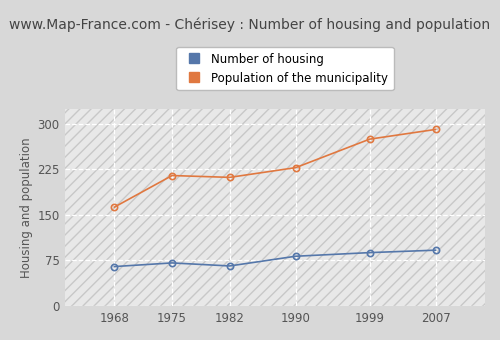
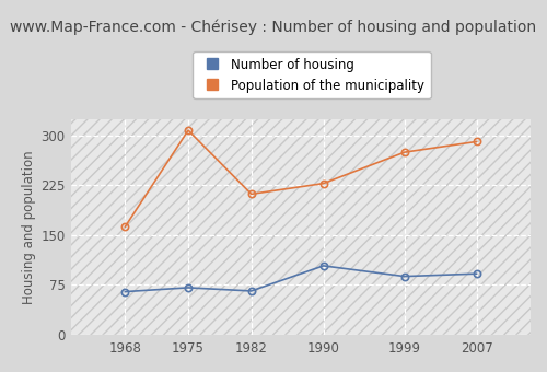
Population of the municipality/1975: 215 -> 308
Number of housing/1990: 82 -> 104
